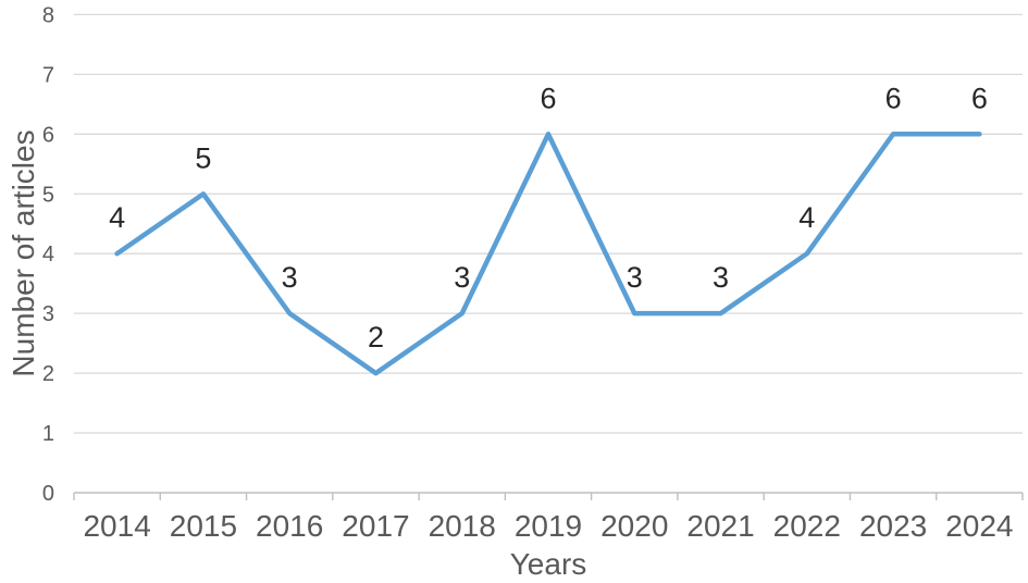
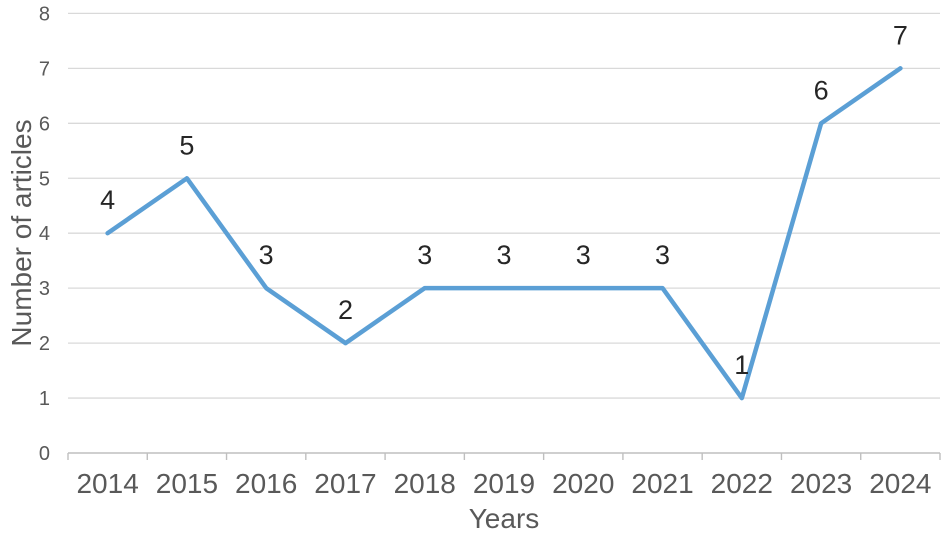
2019: 6 -> 3
2022: 4 -> 1
2024: 6 -> 7
